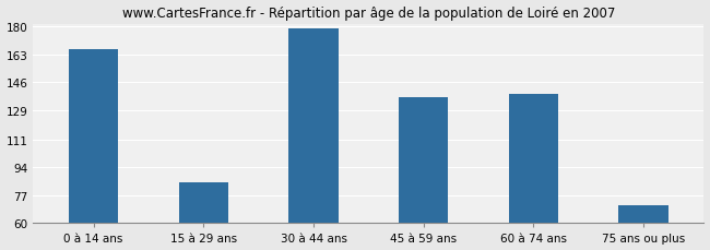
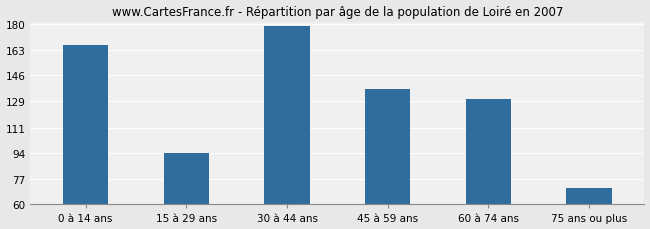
15 à 29 ans: 85 -> 94
60 à 74 ans: 139 -> 130
